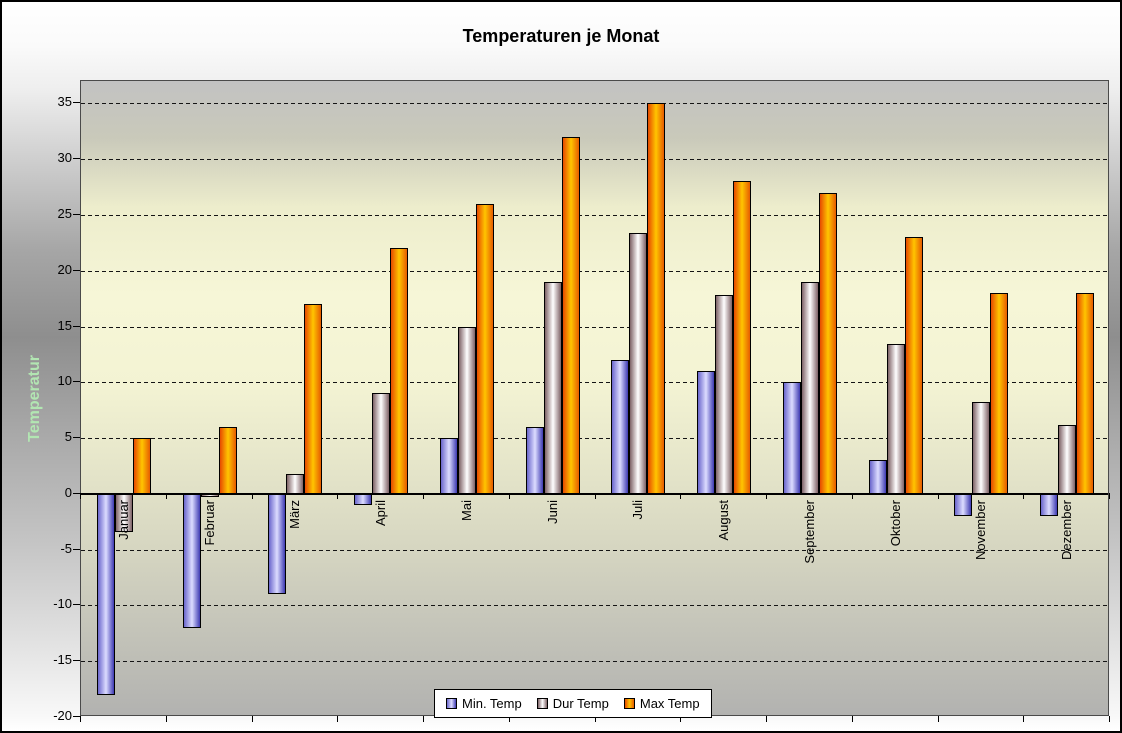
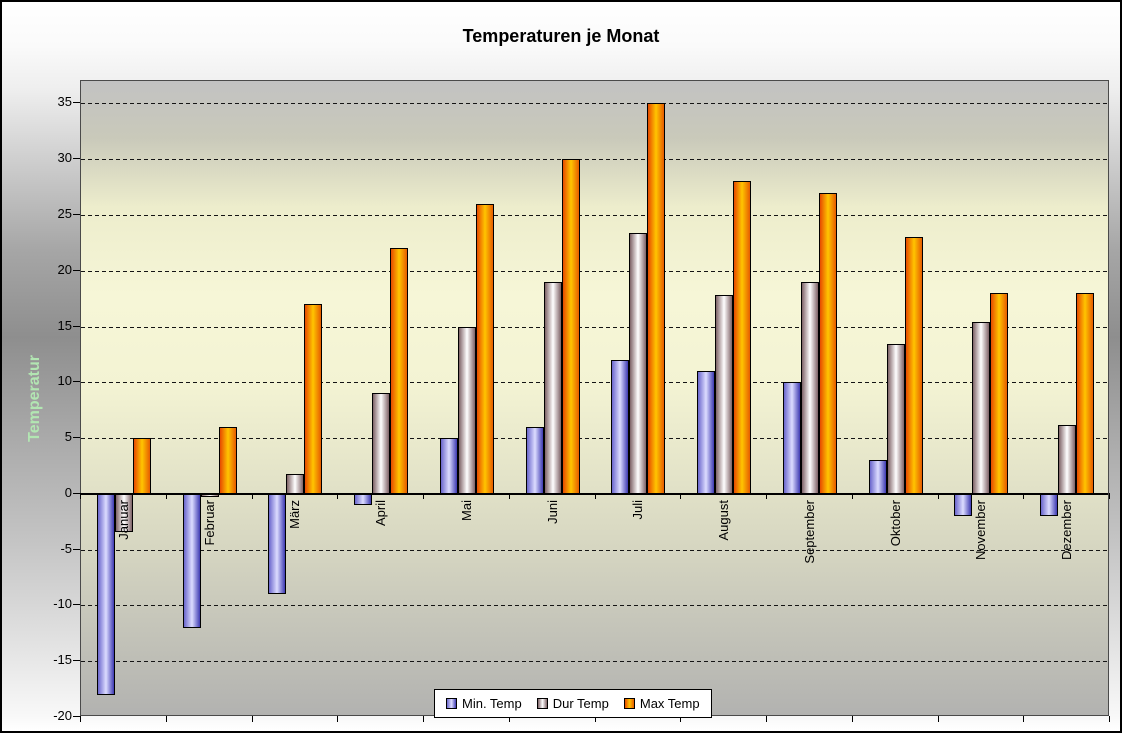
Max Temp/Juni: 32 -> 30
Dur Temp/November: 8.2 -> 15.4
